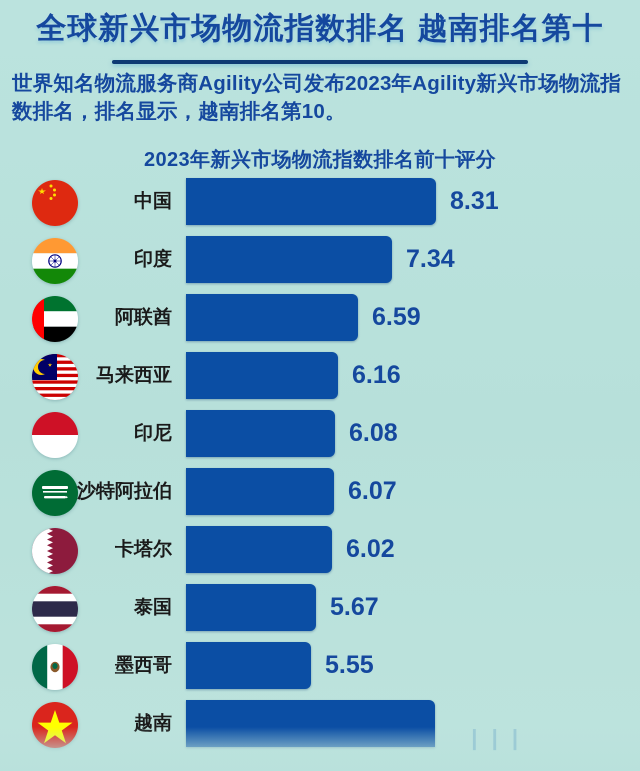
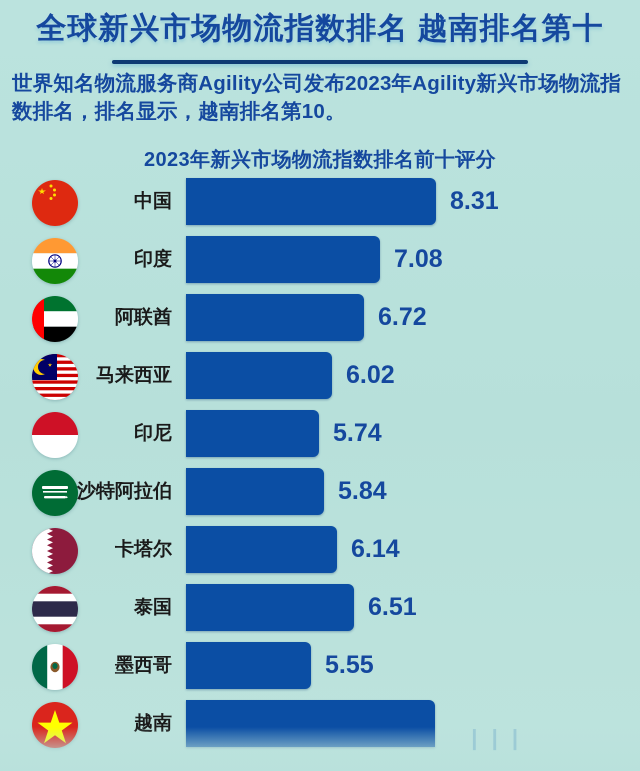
印度: 7.34 -> 7.08
阿联酋: 6.59 -> 6.72
马来西亚: 6.16 -> 6.02
印尼: 6.08 -> 5.74
沙特阿拉伯: 6.07 -> 5.84
卡塔尔: 6.02 -> 6.14
泰国: 5.67 -> 6.51
